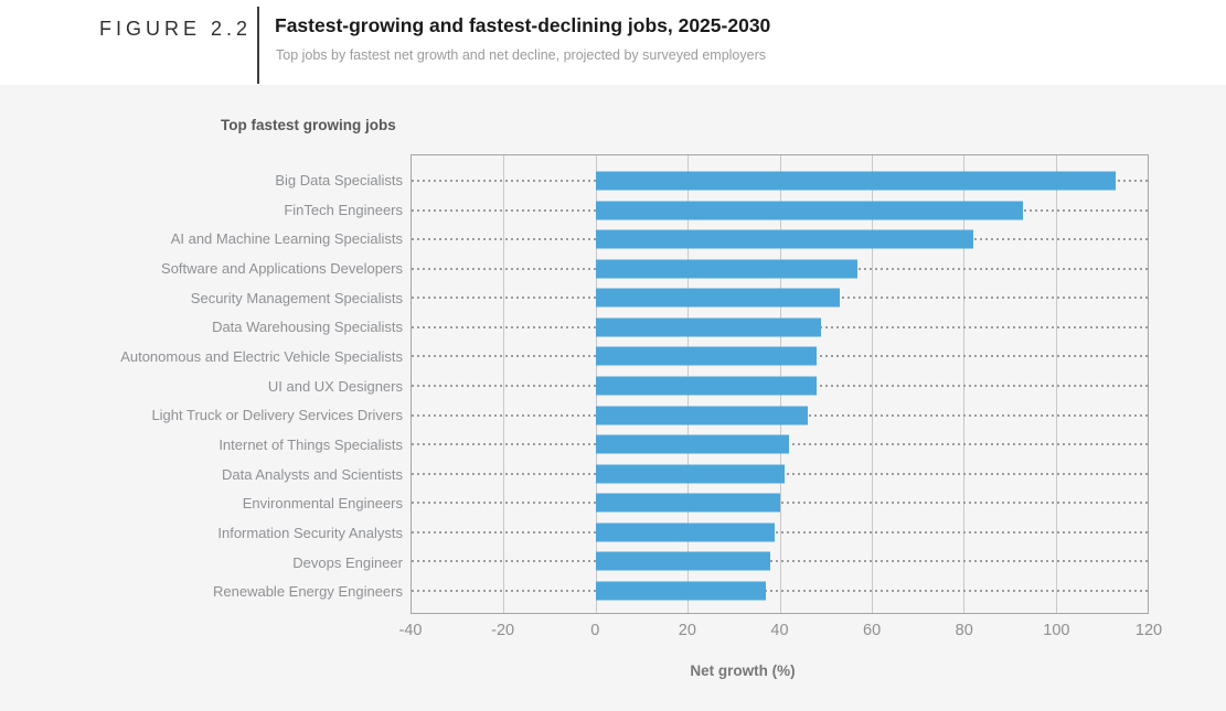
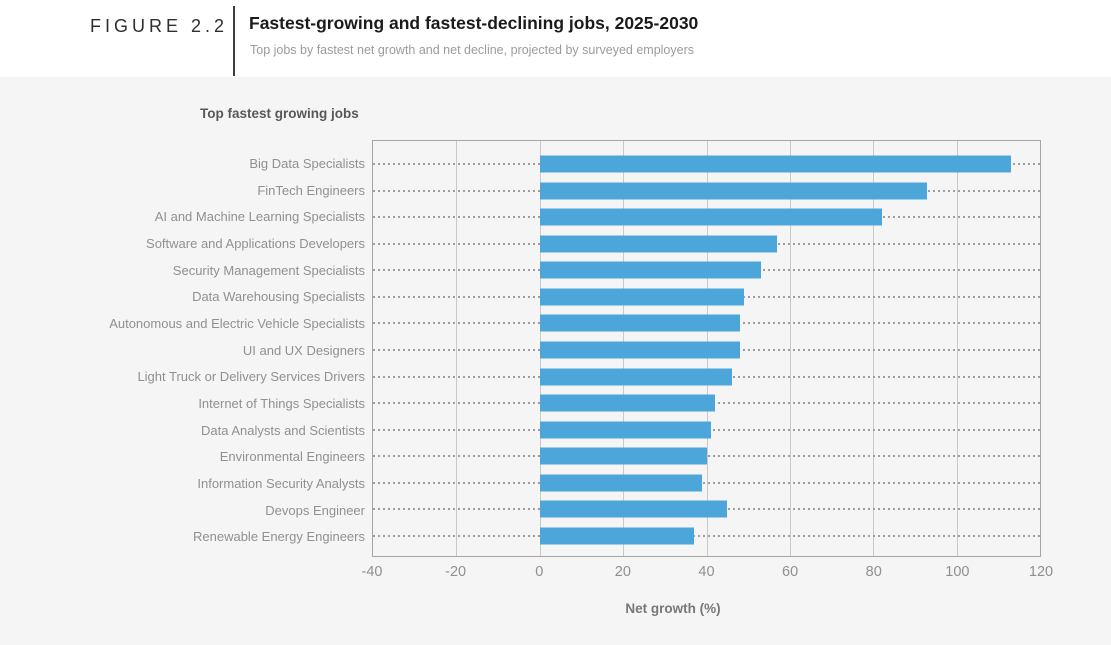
Devops Engineer: 38 -> 45
